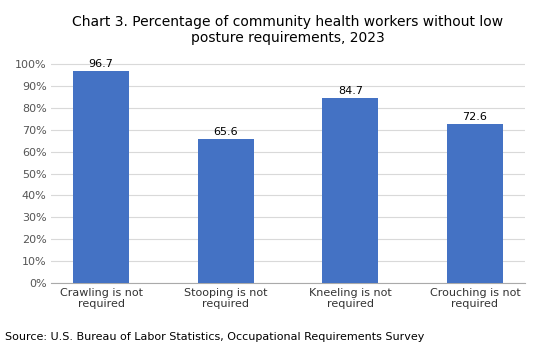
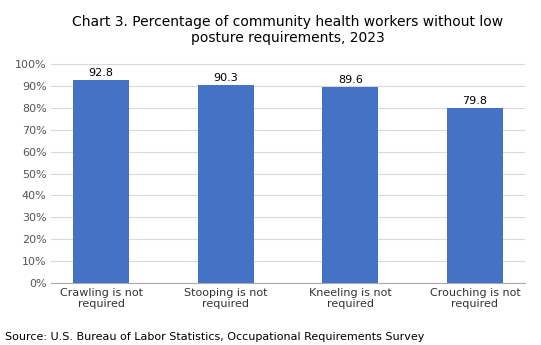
Crawling is not required: 96.7 -> 92.8
Stooping is not required: 65.6 -> 90.3
Kneeling is not required: 84.7 -> 89.6
Crouching is not required: 72.6 -> 79.8
